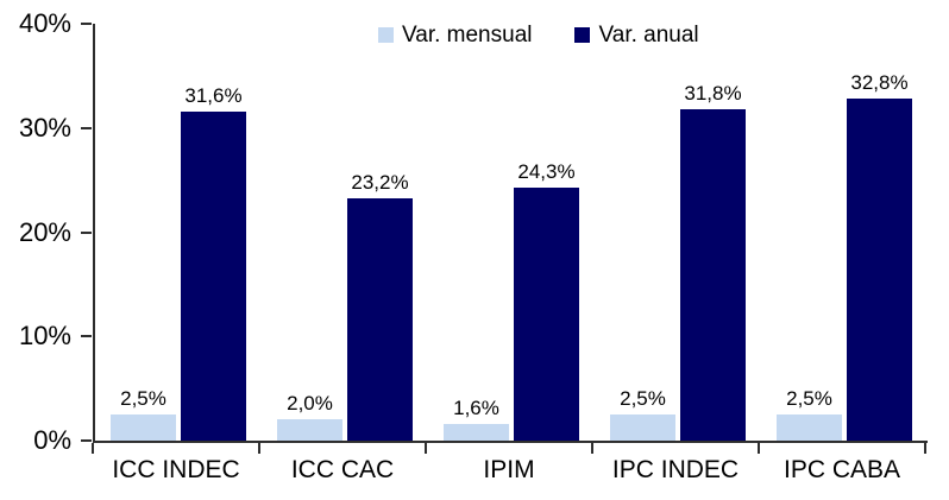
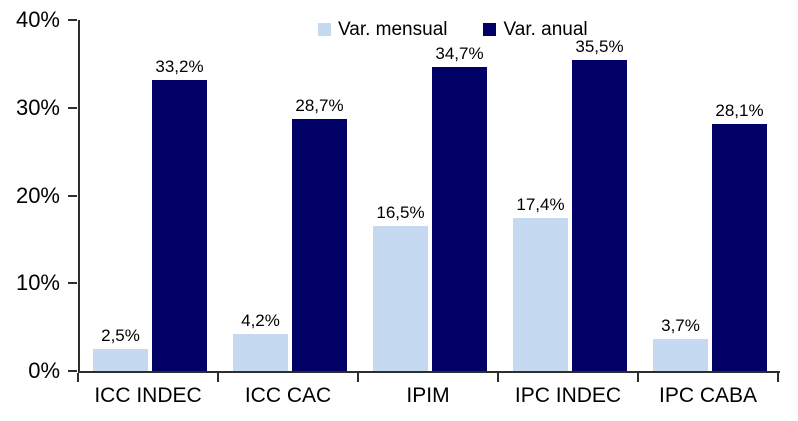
Var. anual/ICC INDEC: 31,6% -> 33,2%
Var. mensual/ICC CAC: 2,0% -> 4,2%
Var. anual/ICC CAC: 23,2% -> 28,7%
Var. mensual/IPIM: 1,6% -> 16,5%
Var. anual/IPIM: 24,3% -> 34,7%
Var. mensual/IPC INDEC: 2,5% -> 17,4%
Var. anual/IPC INDEC: 31,8% -> 35,5%
Var. mensual/IPC CABA: 2,5% -> 3,7%
Var. anual/IPC CABA: 32,8% -> 28,1%
